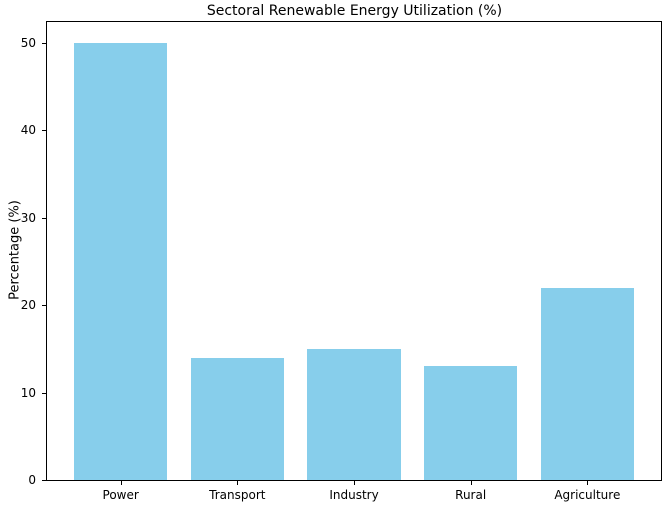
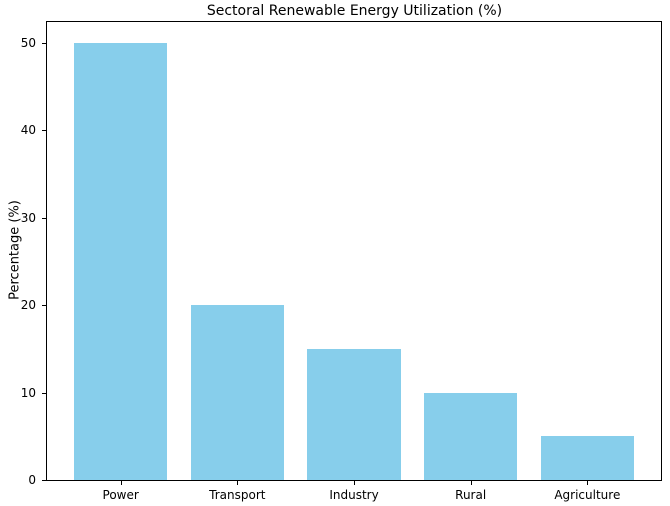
Transport: 14 -> 20
Rural: 13 -> 10
Agriculture: 22 -> 5
